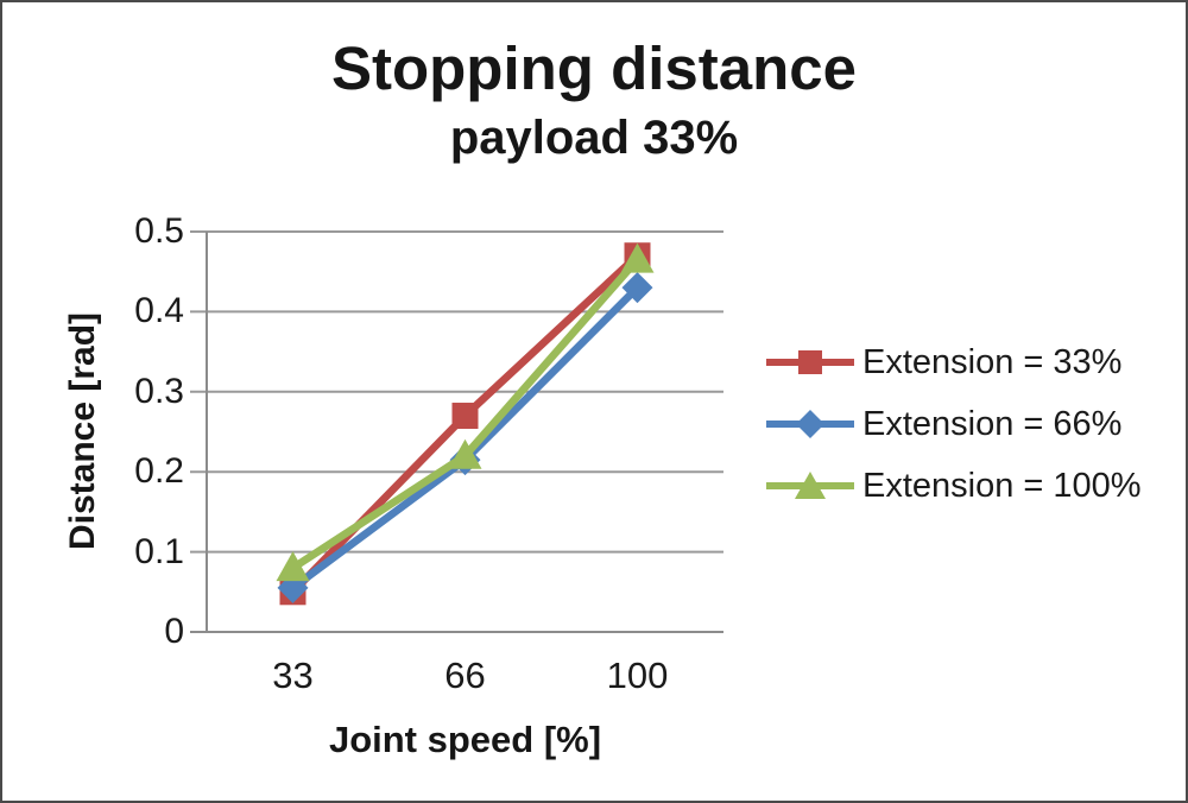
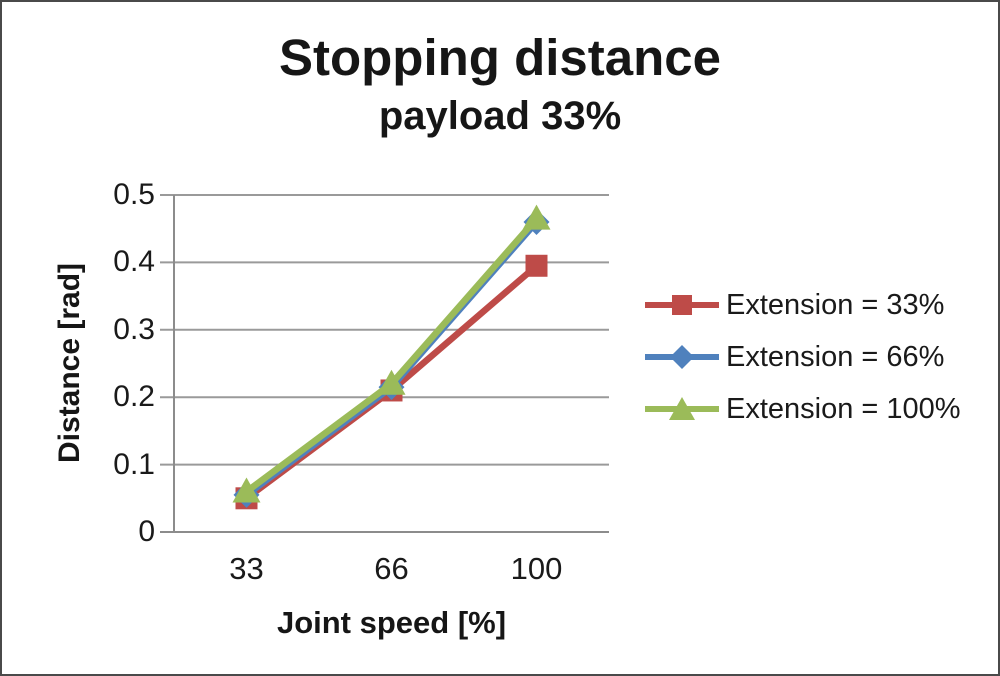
Extension = 100%/33: 0.08 -> 0.06
Extension = 33%/66: 0.27 -> 0.21
Extension = 33%/100: 0.47 -> 0.40
Extension = 66%/100: 0.43 -> 0.46
